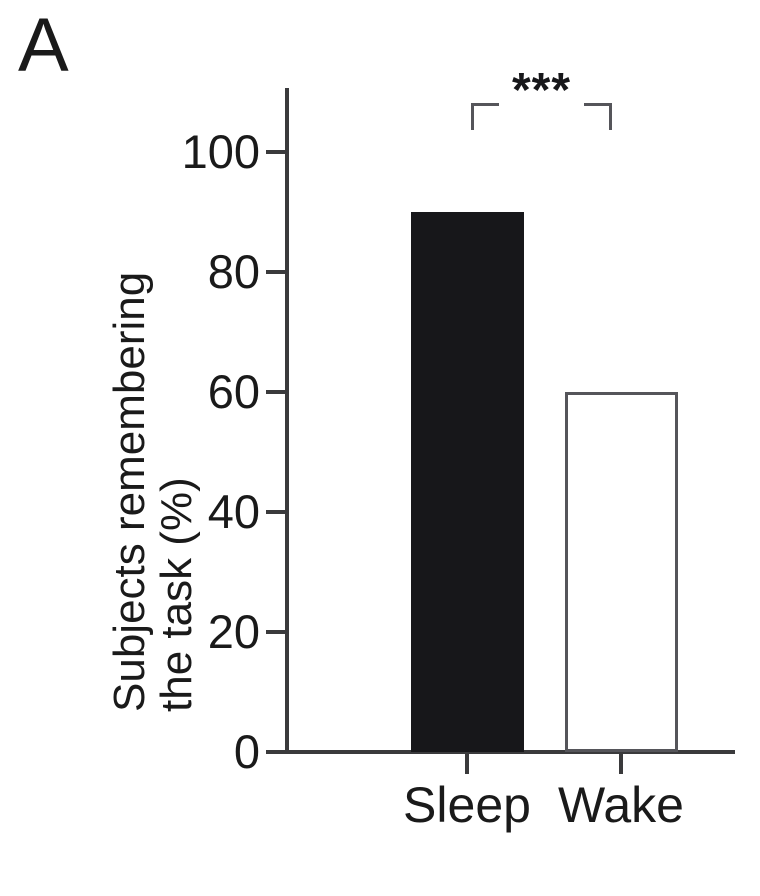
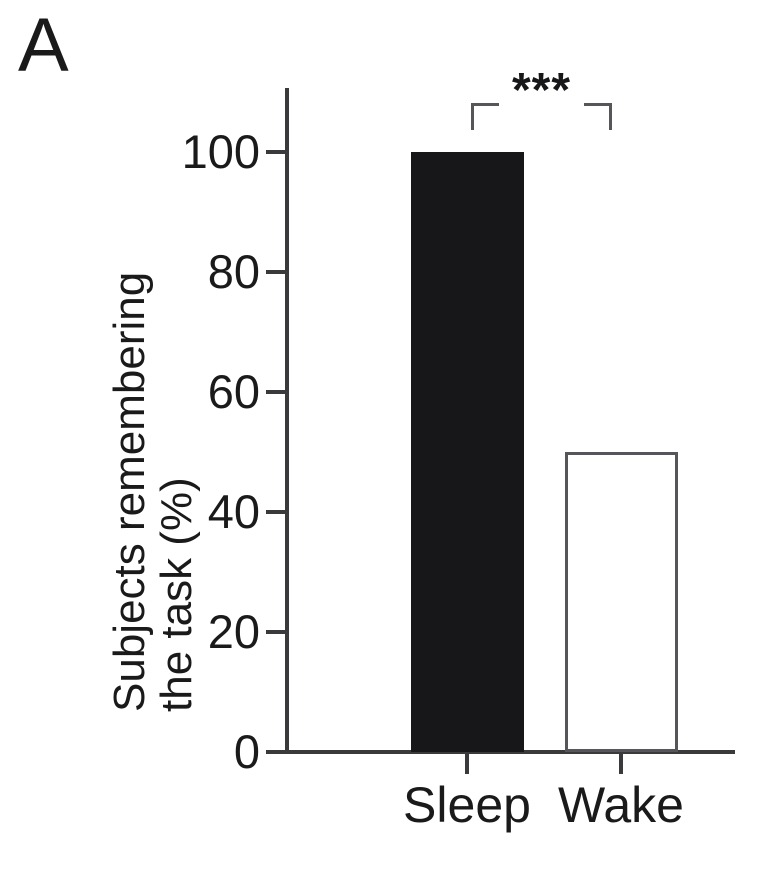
Sleep: 90 -> 100
Wake: 60 -> 50
